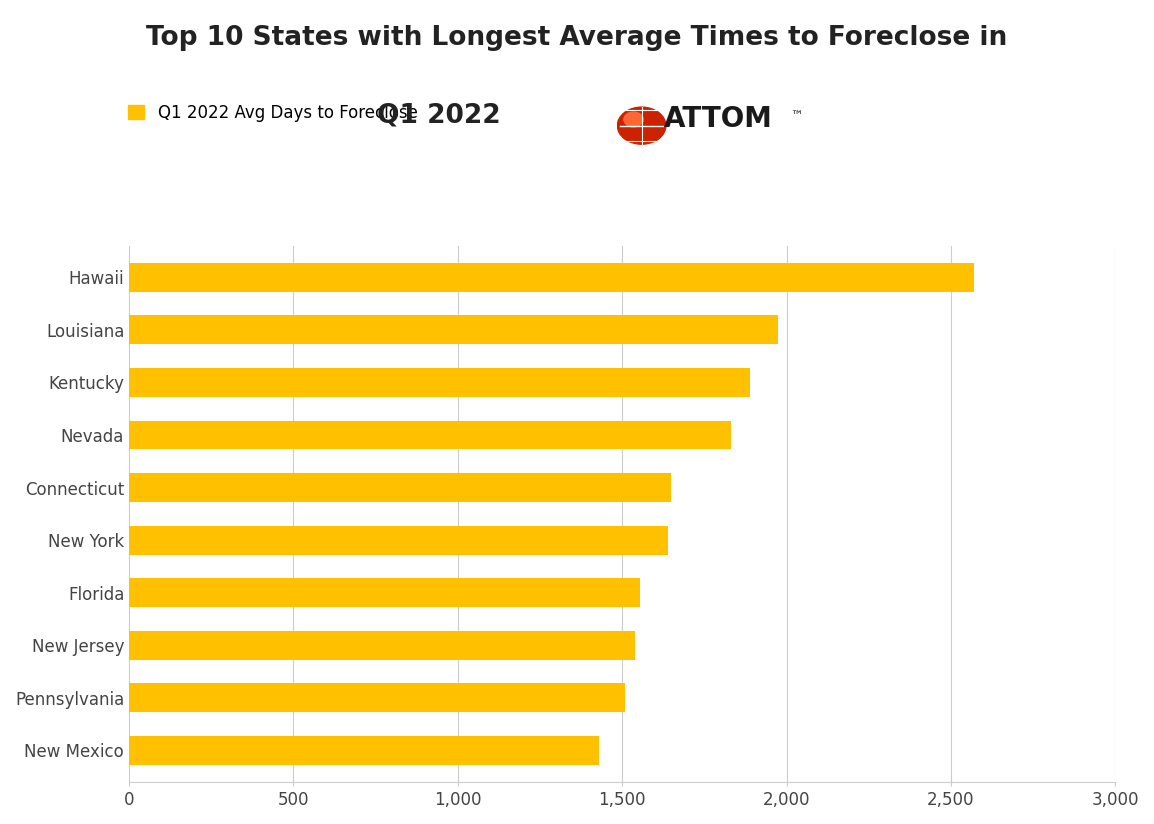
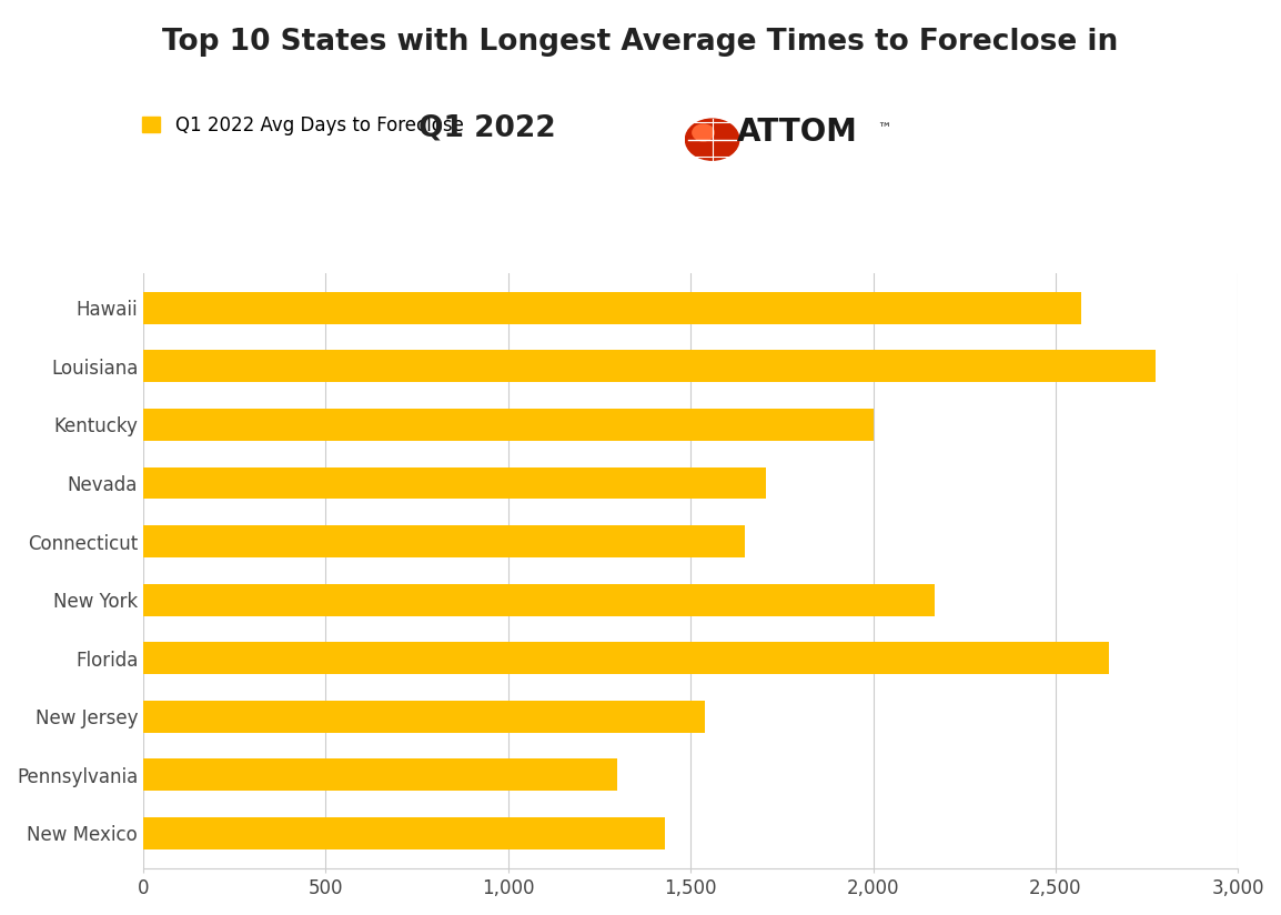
Louisiana: 1,975 -> 2,775
Kentucky: 1,890 -> 2,000
Nevada: 1,830 -> 1,705
New York: 1,640 -> 2,170
Florida: 1,555 -> 2,645
Pennsylvania: 1,510 -> 1,300
